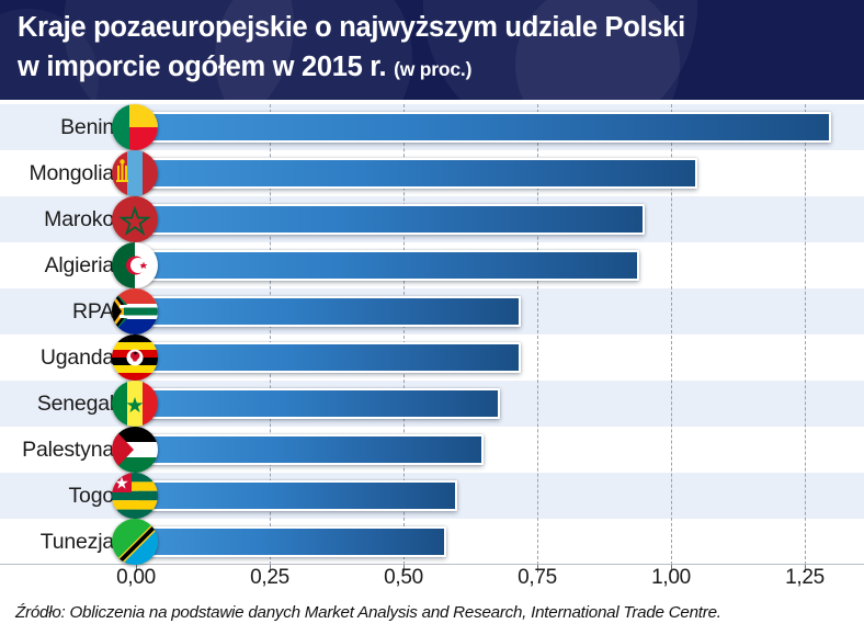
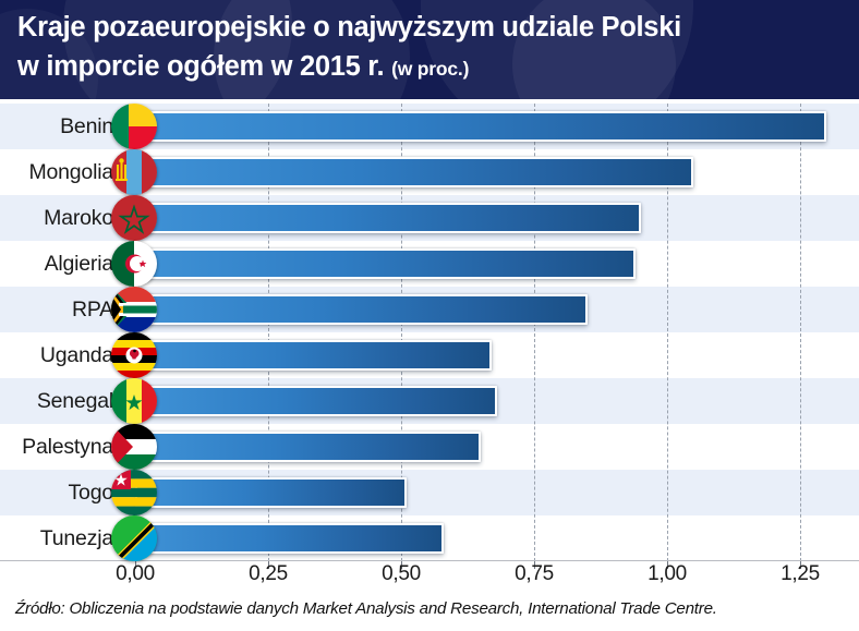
RPA: 0,72 -> 0,85
Uganda: 0,72 -> 0,67
Togo: 0,60 -> 0,51
